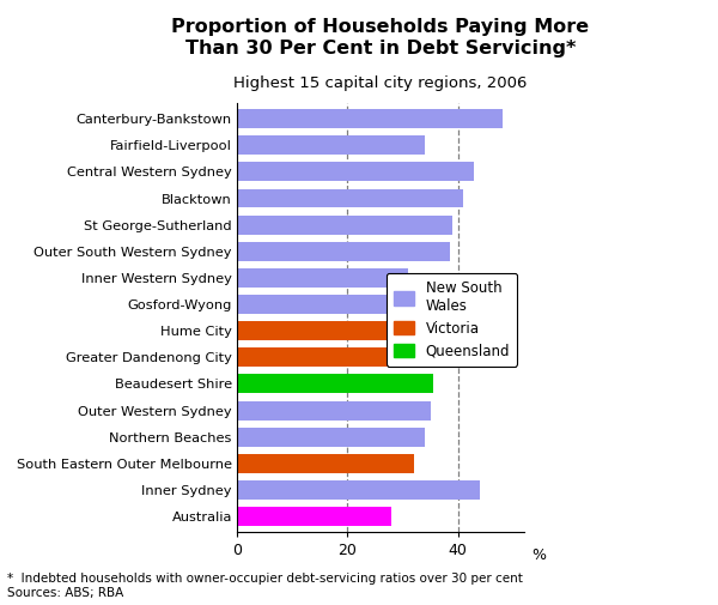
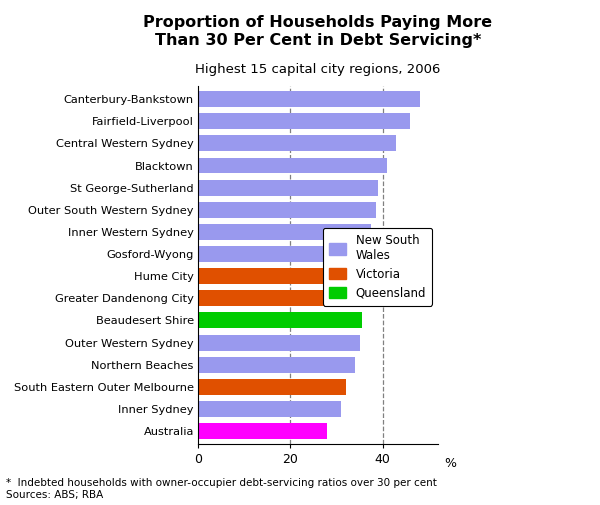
Fairfield-Liverpool: 34.0 -> 46.0
Inner Western Sydney: 31.0 -> 37.5
Inner Sydney: 44.0 -> 31.0
